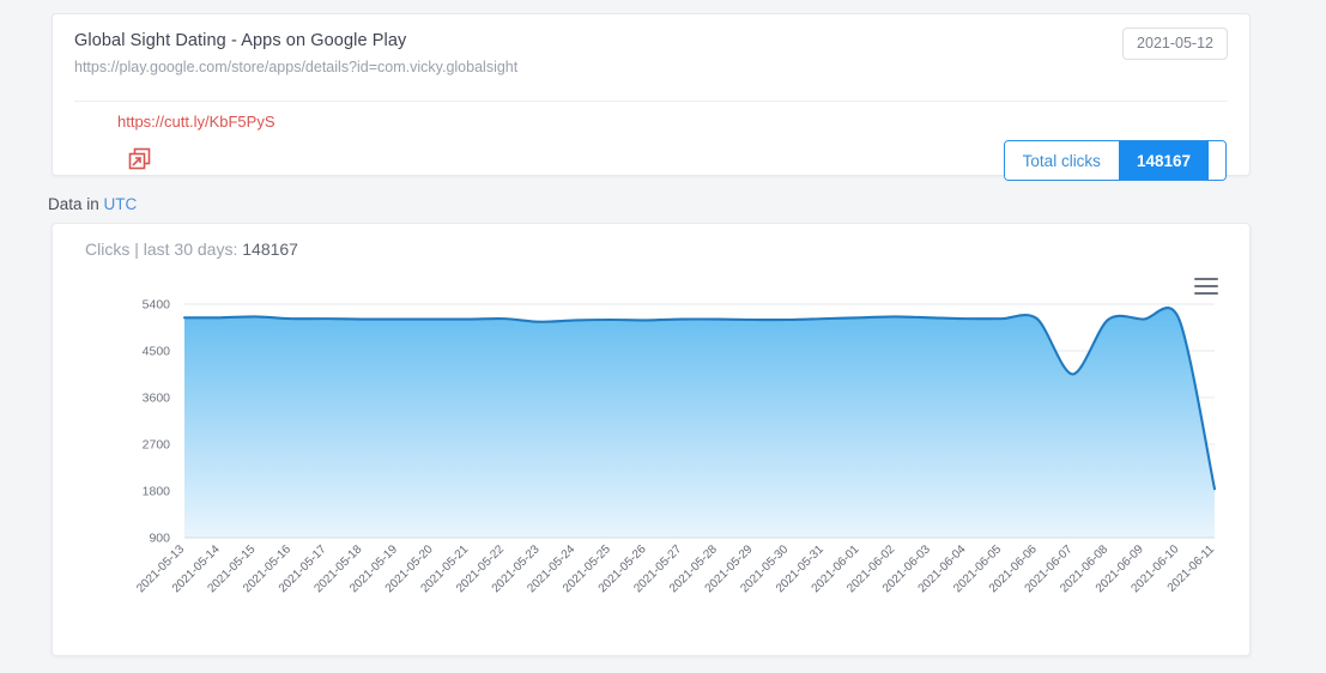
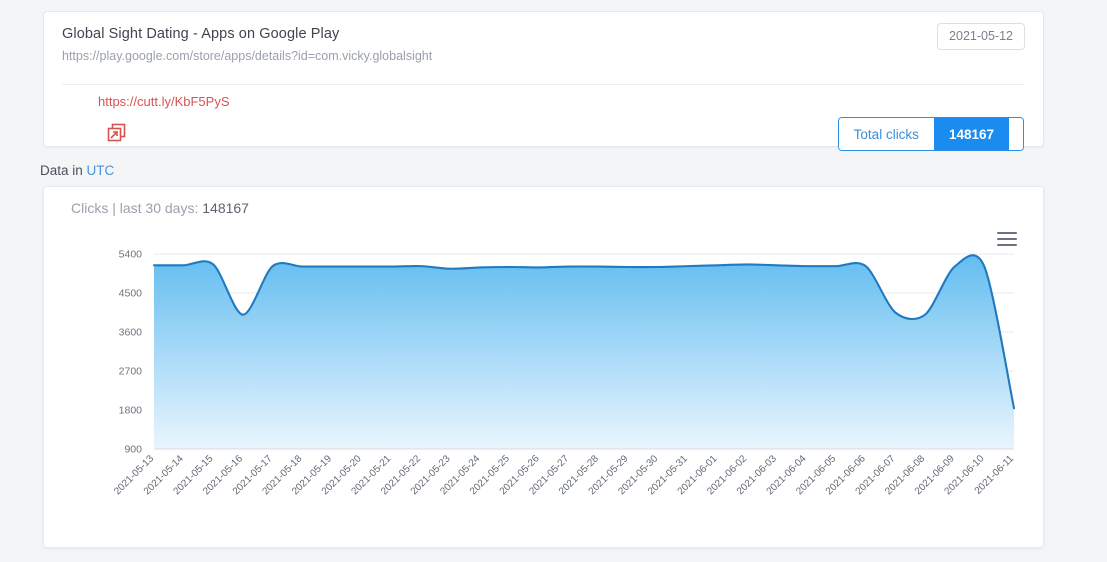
2021-05-16: 5100 -> 4000
2021-06-08: 5100 -> 4000
